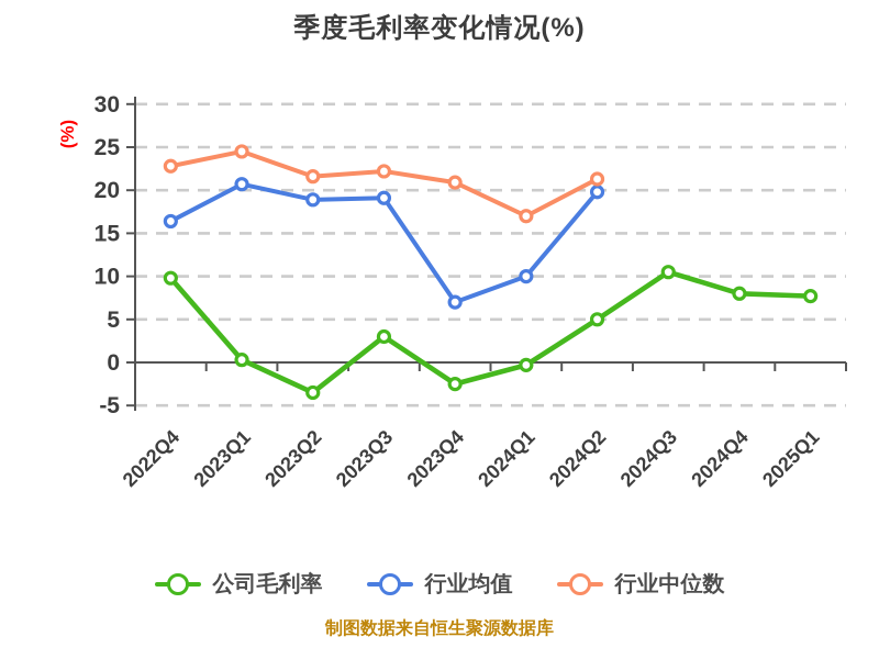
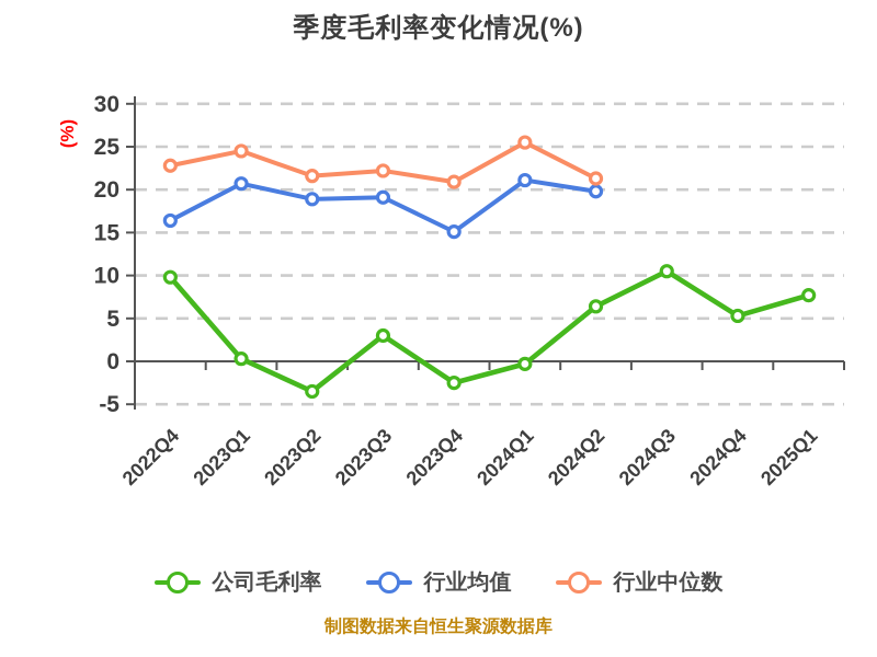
行业均值/2023Q4: 7 -> 15
行业均值/2024Q1: 10 -> 21
行业中位数/2024Q1: 17 -> 26
公司毛利率/2024Q2: 5 -> 6
公司毛利率/2024Q4: 8 -> 5
